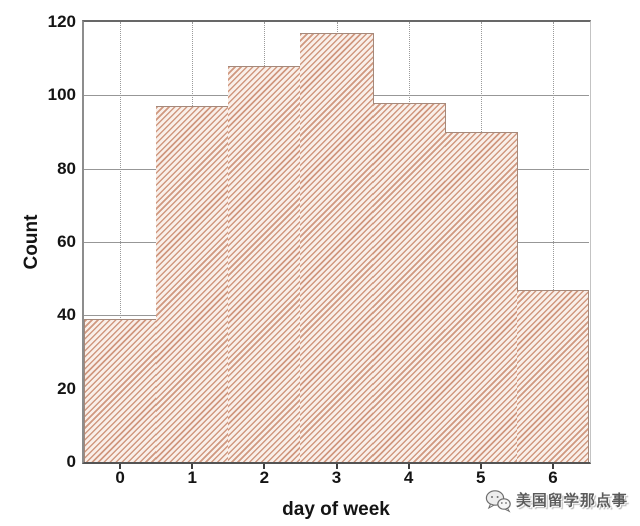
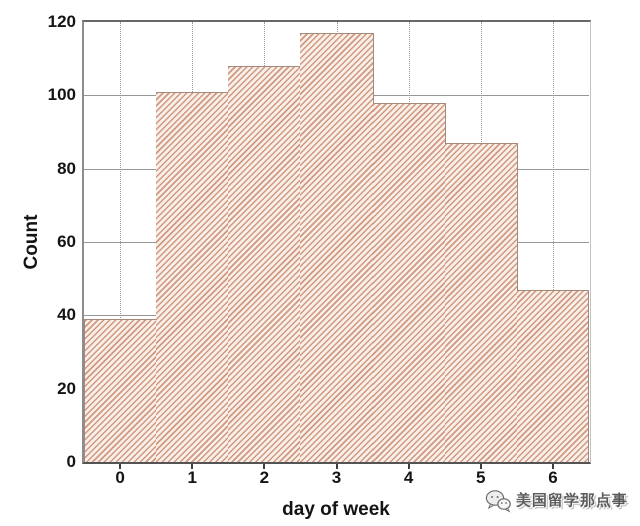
1: 97 -> 101
5: 90 -> 87
